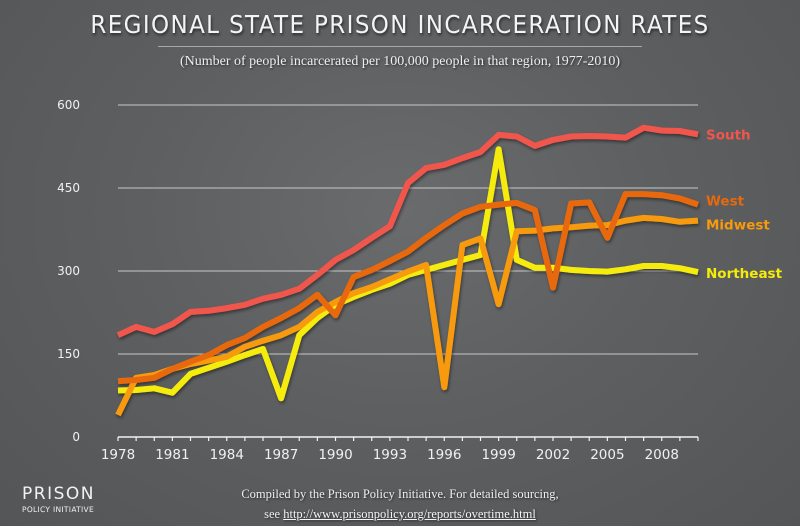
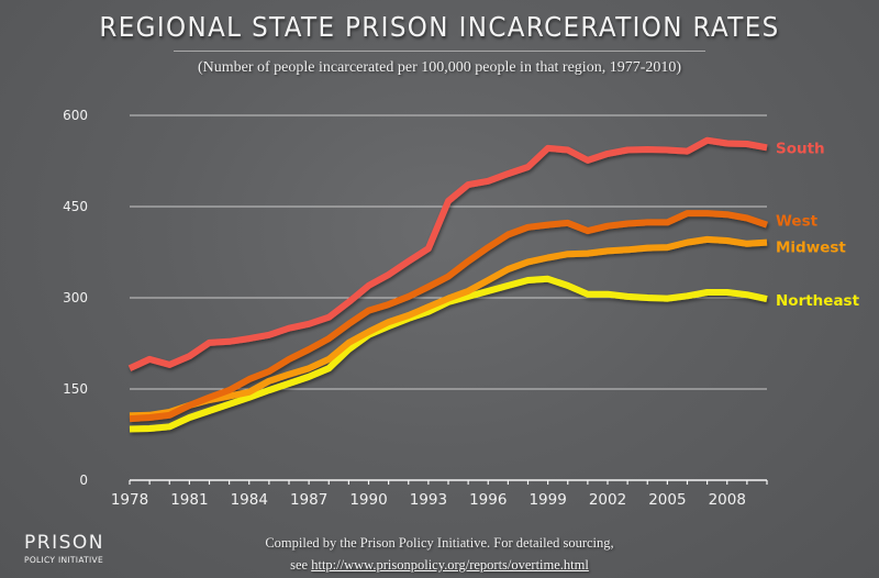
Midwest/1978: 40 -> 110
Northeast/1981: 80 -> 100
Northeast/1987: 70 -> 170
West/1990: 220 -> 280
Midwest/1996: 90 -> 330
Midwest/1999: 240 -> 370
Northeast/1999: 520 -> 330
West/2002: 270 -> 420
West/2005: 360 -> 420
